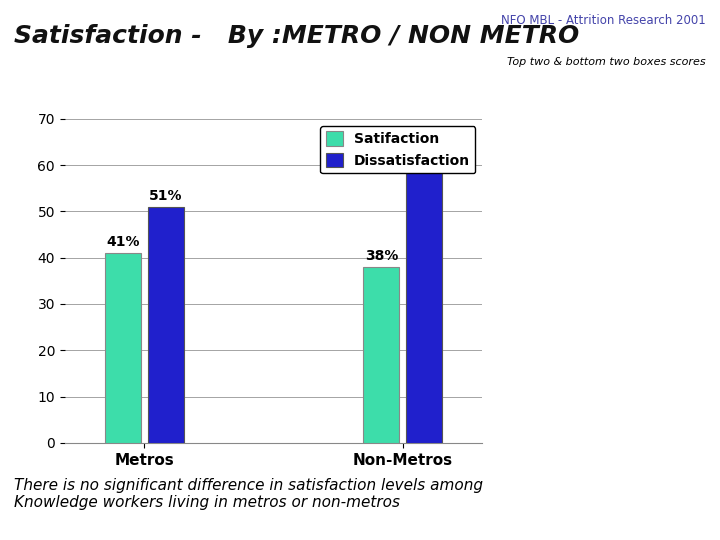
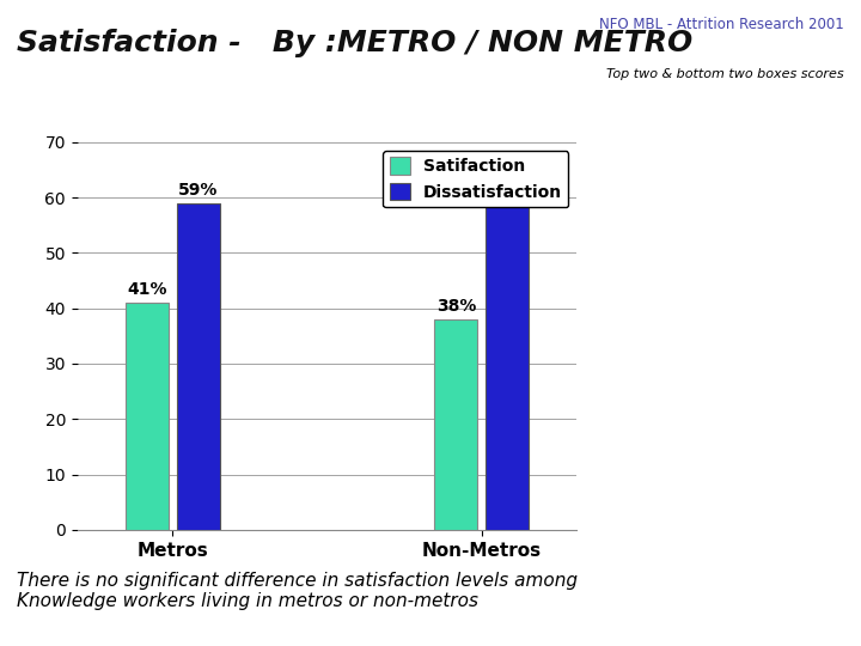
Dissatisfaction/Metros: 51% -> 59%
